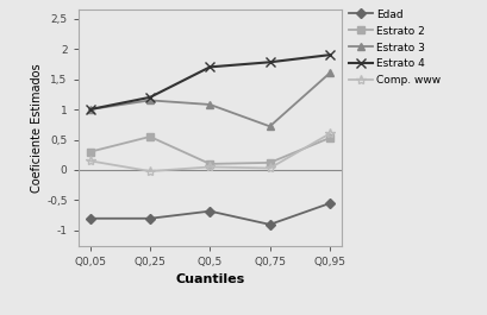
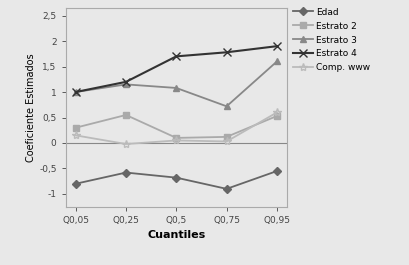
Edad/Q0,25: -0,80 -> -0,58
